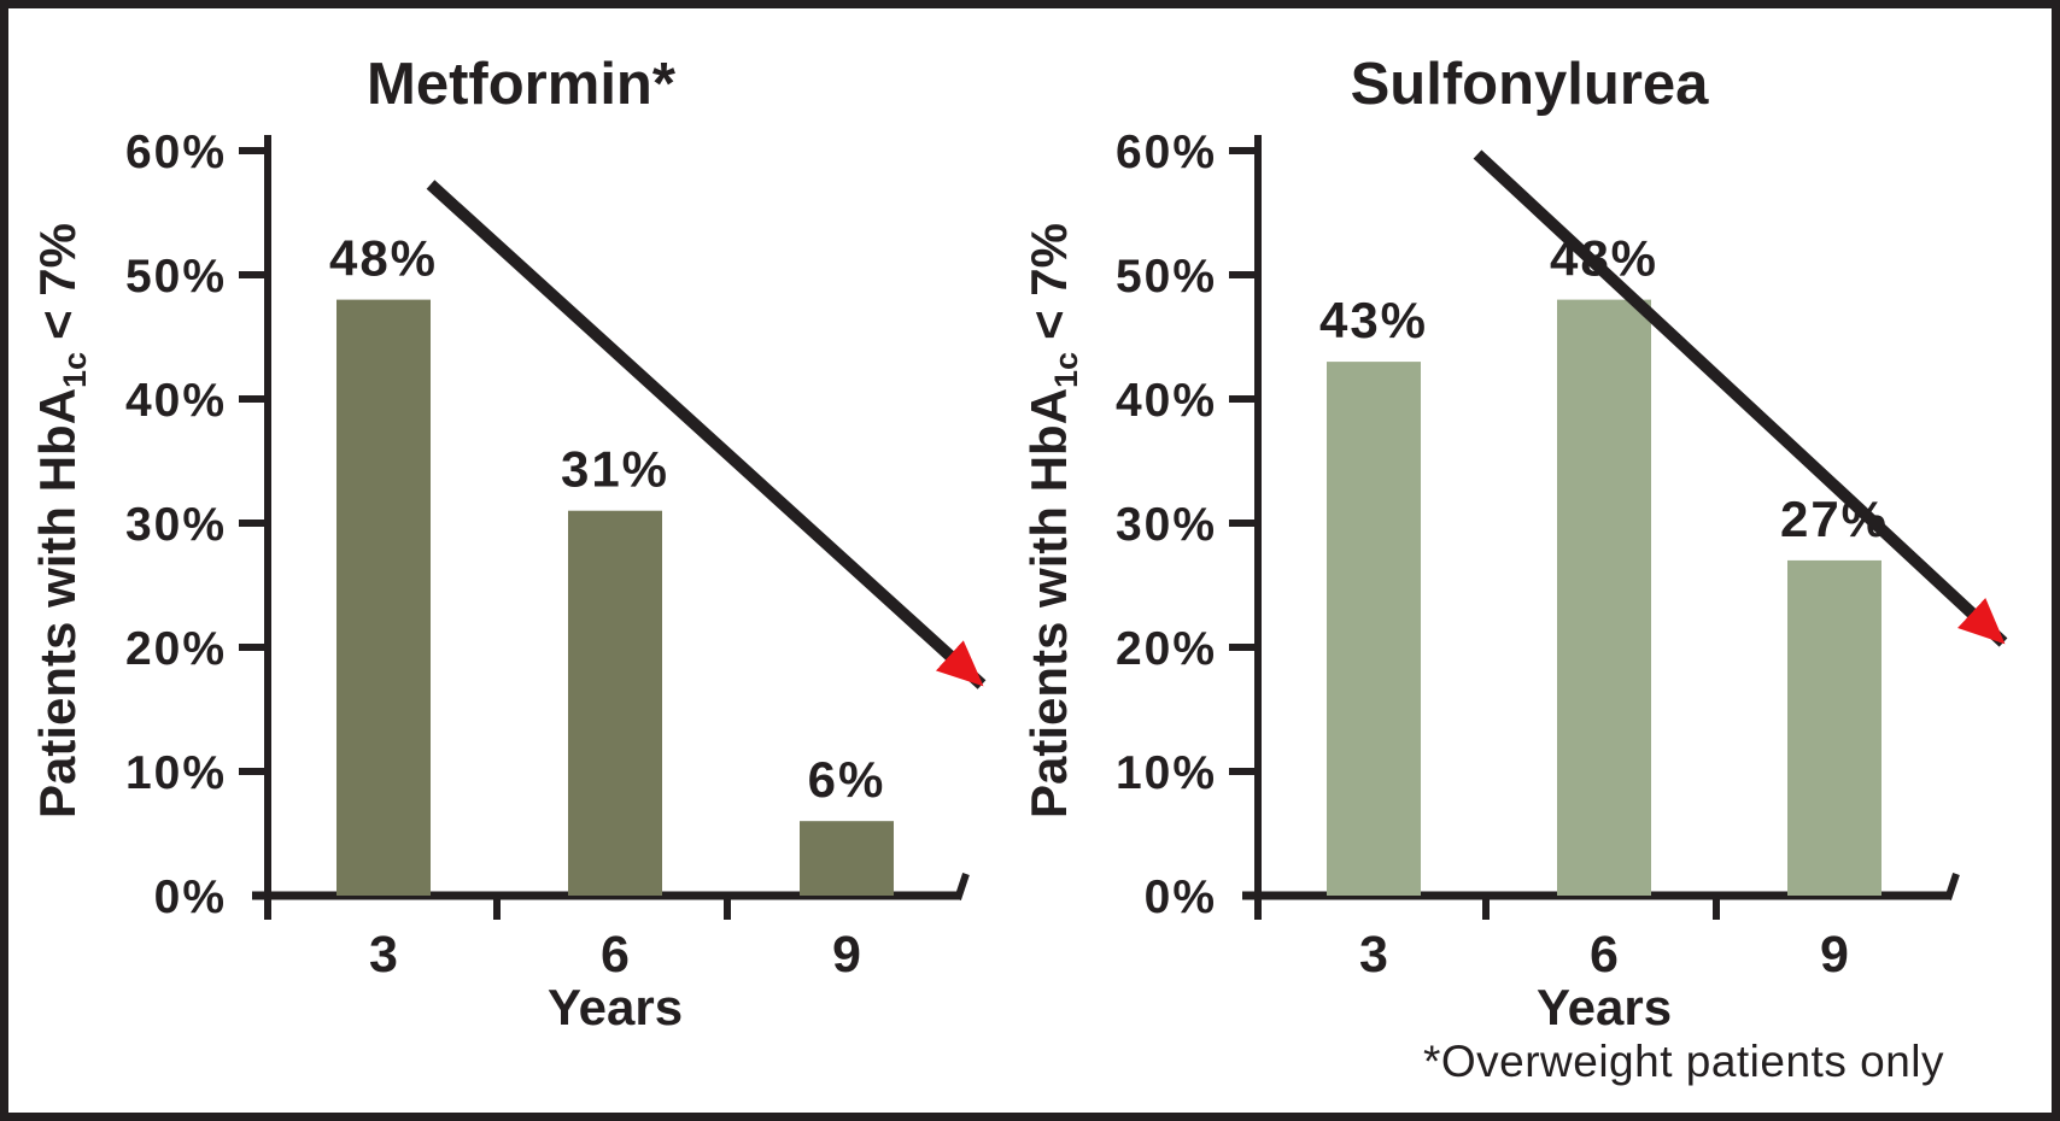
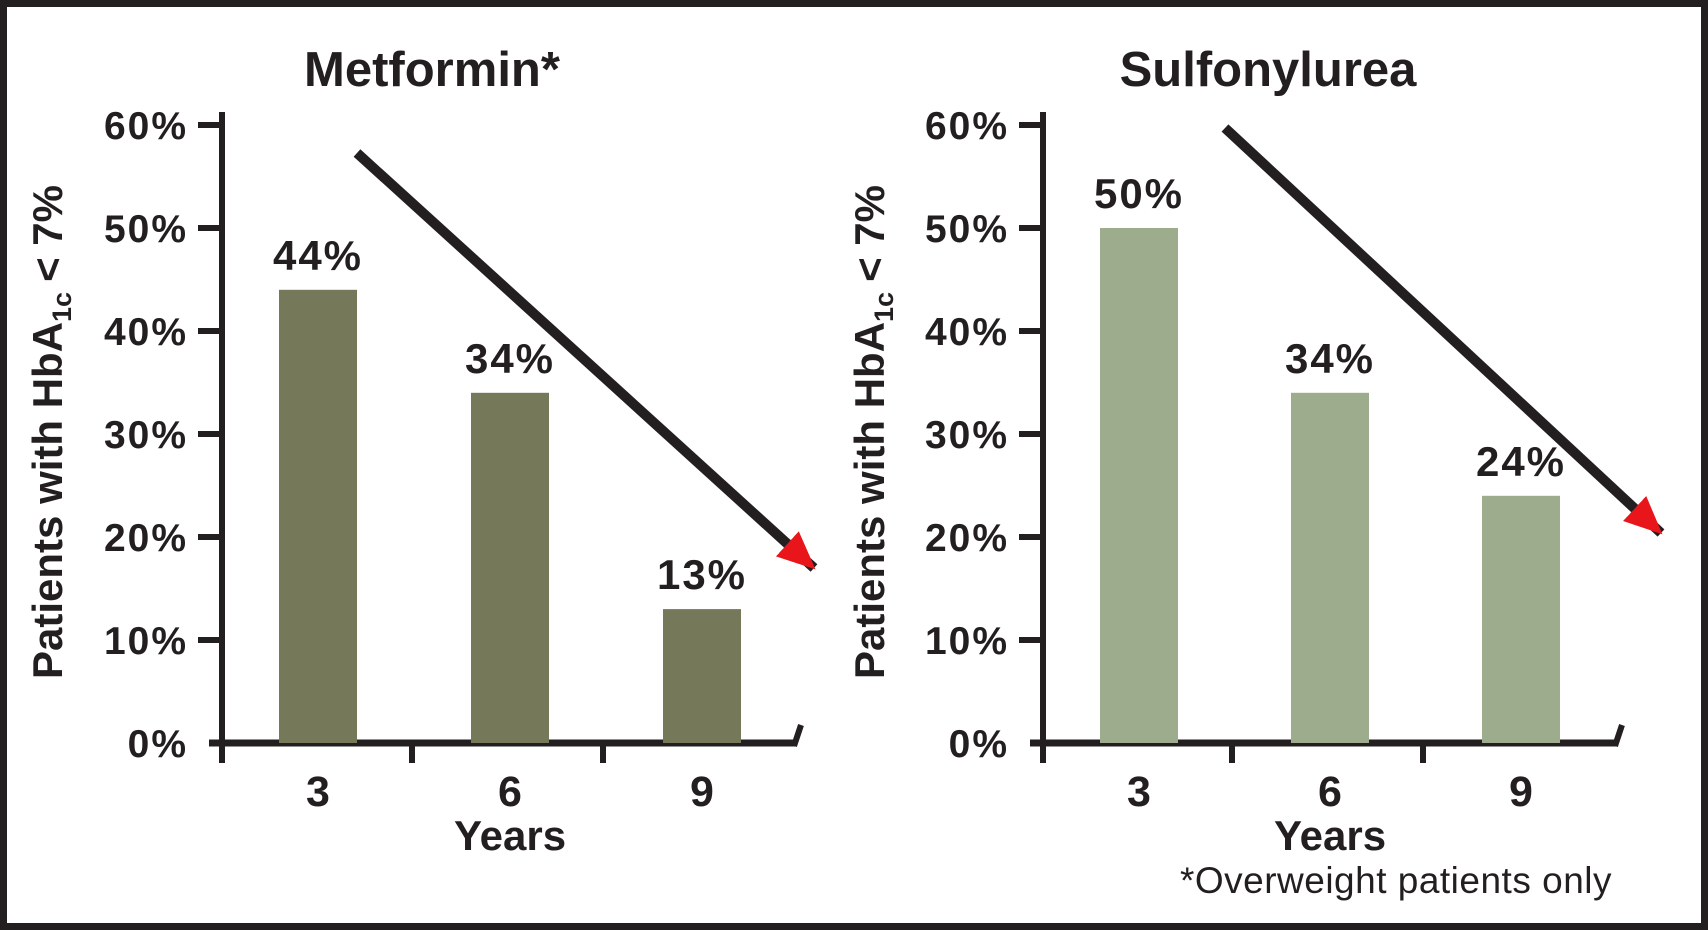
Metformin*/3: 48% -> 44%
Metformin*/6: 31% -> 34%
Metformin*/9: 6% -> 13%
Sulfonylurea/3: 43% -> 50%
Sulfonylurea/6: 48% -> 34%
Sulfonylurea/9: 27% -> 24%
